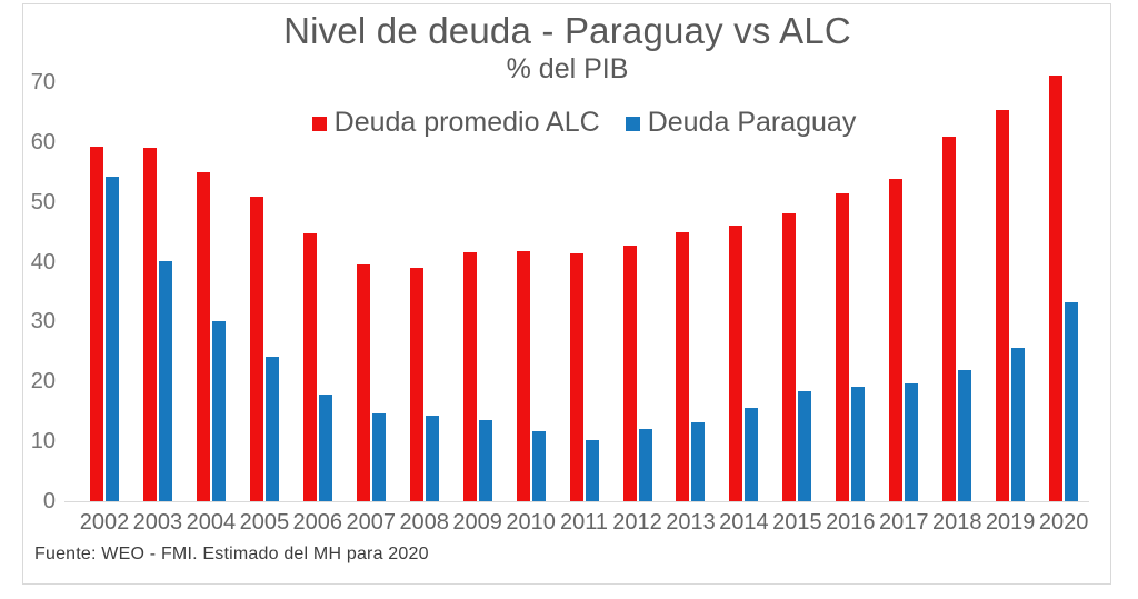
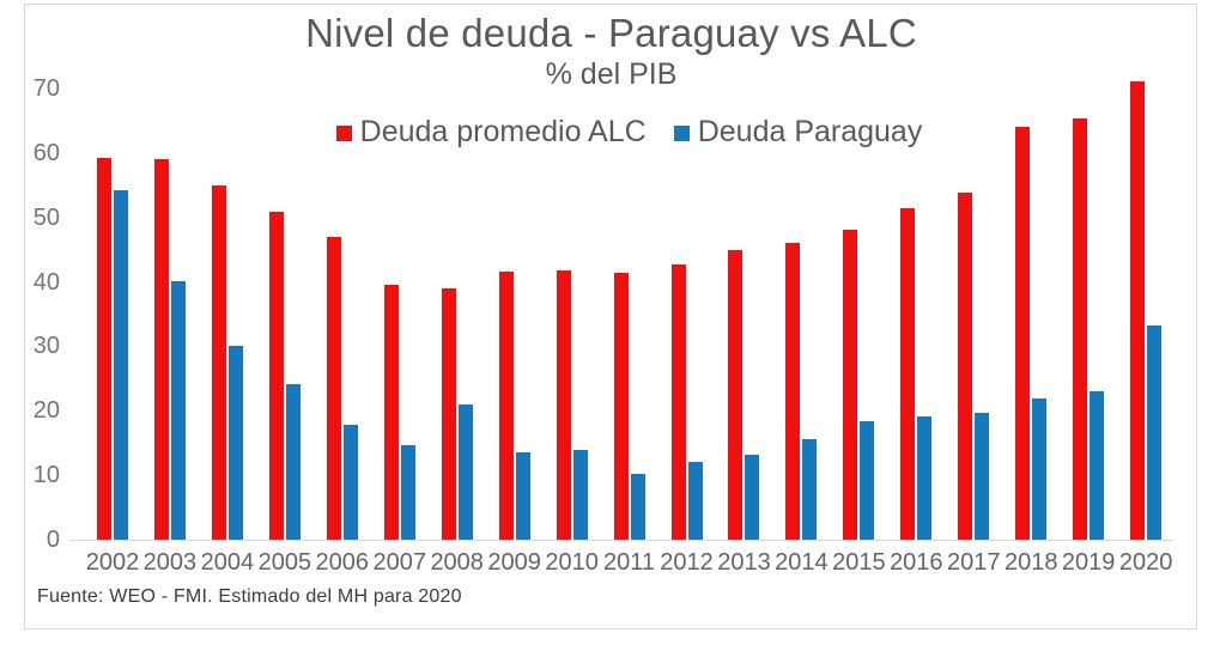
Deuda promedio ALC/2006: 45 -> 47
Deuda Paraguay/2008: 14 -> 21
Deuda Paraguay/2010: 12 -> 14
Deuda promedio ALC/2018: 61 -> 64
Deuda Paraguay/2019: 26 -> 23
